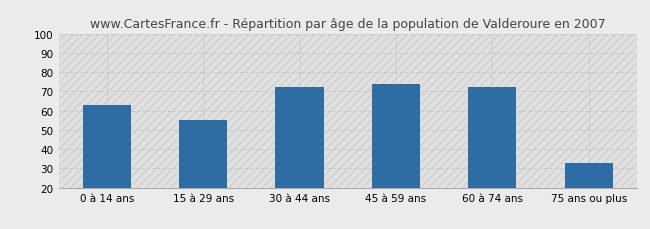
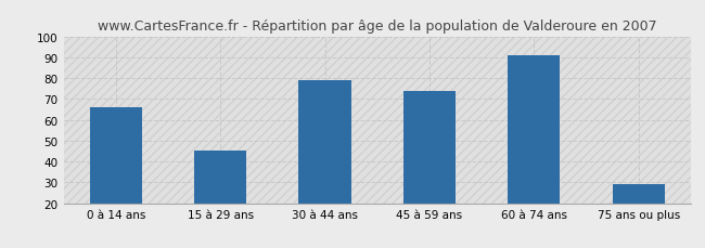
0 à 14 ans: 63 -> 66
15 à 29 ans: 55 -> 45
30 à 44 ans: 72 -> 79
60 à 74 ans: 72 -> 91
75 ans ou plus: 33 -> 29
